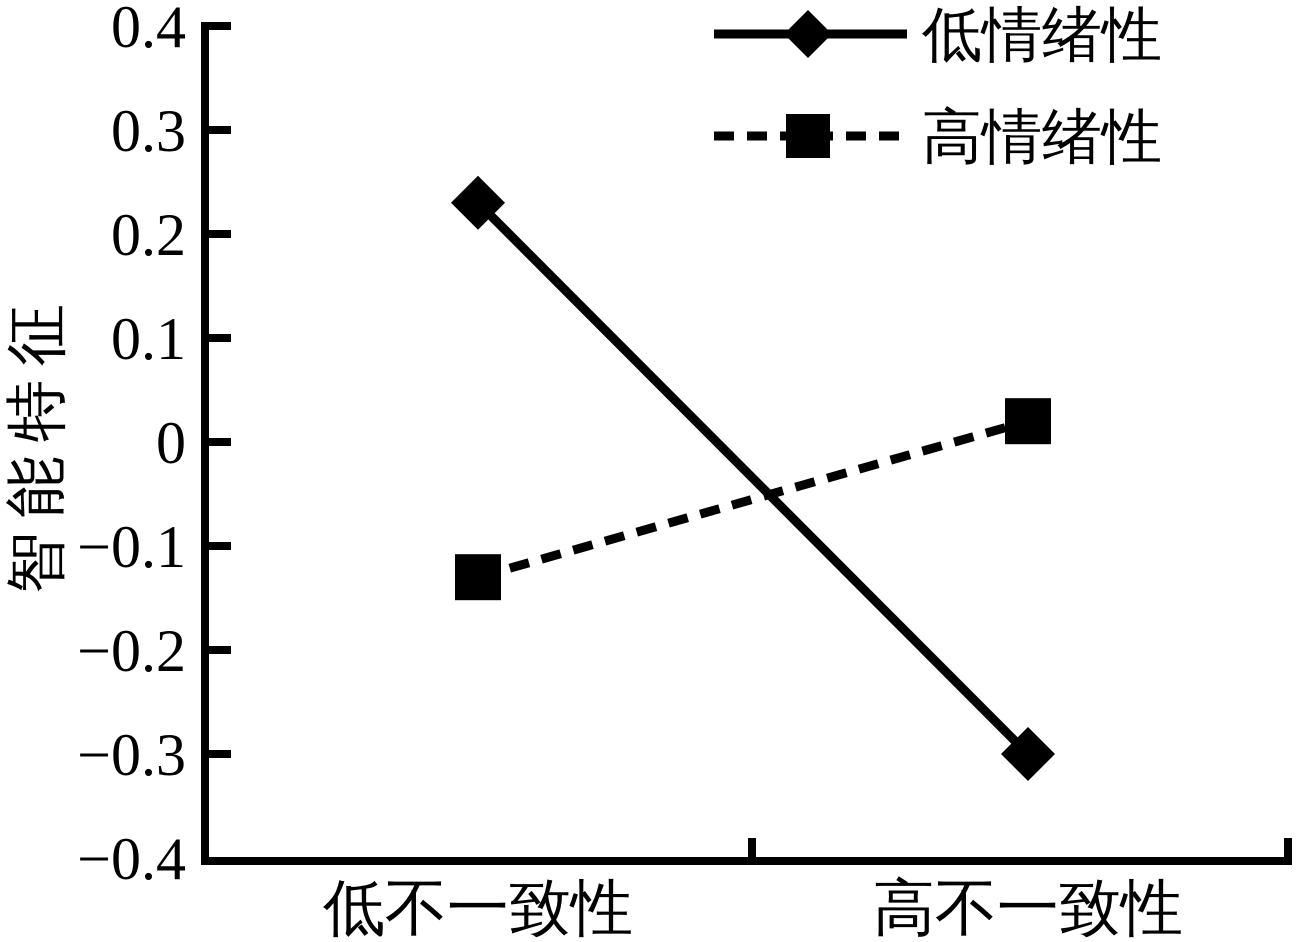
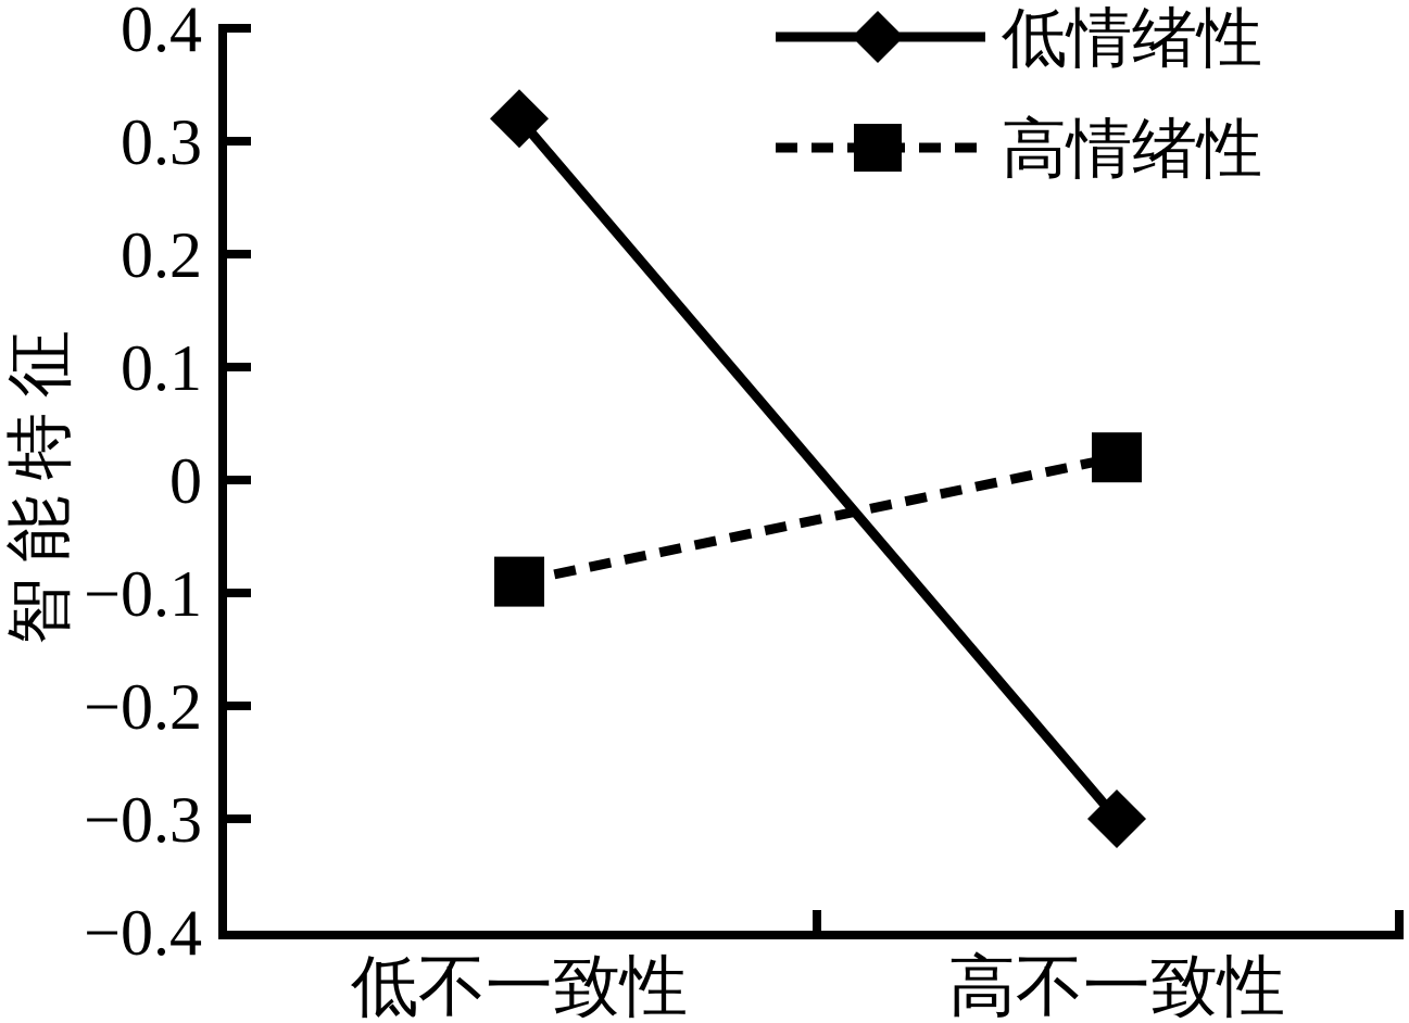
低情绪性/低不一致性: 0.23 -> 0.32
高情绪性/低不一致性: -0.13 -> -0.09
